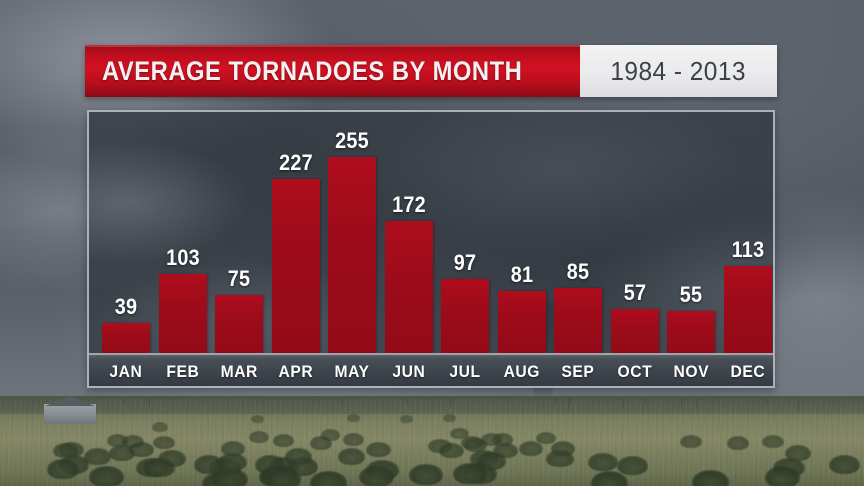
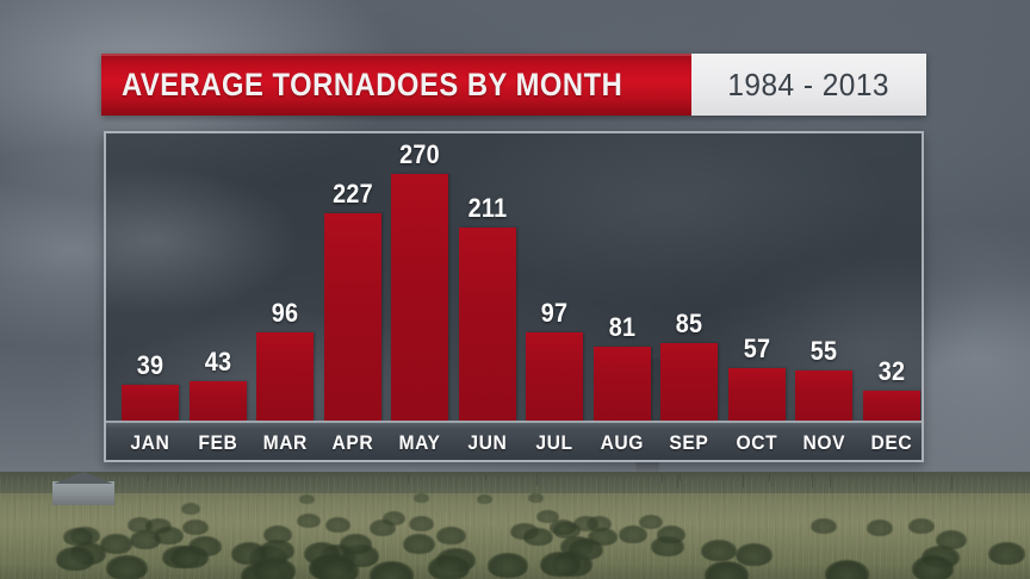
FEB: 103 -> 43
MAR: 75 -> 96
MAY: 255 -> 270
JUN: 172 -> 211
DEC: 113 -> 32
